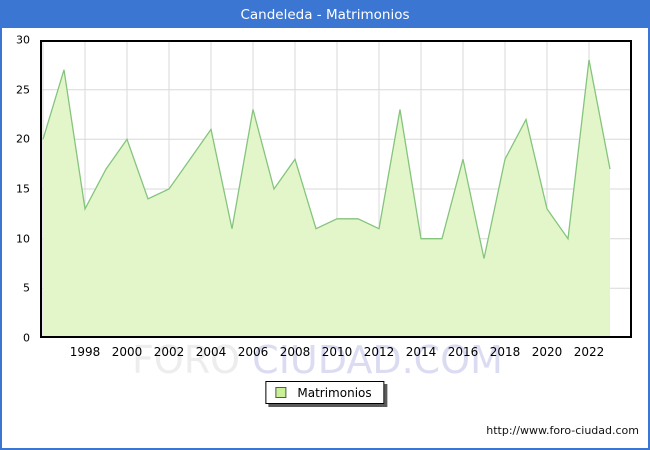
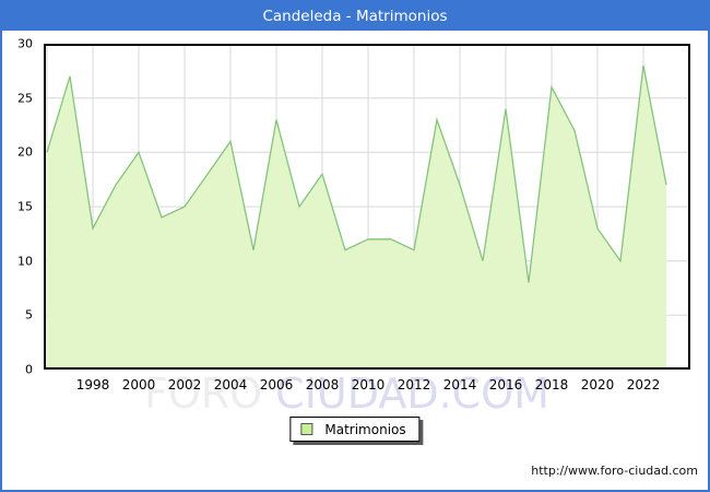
2014: 10 -> 17
2016: 18 -> 24
2018: 18 -> 26
